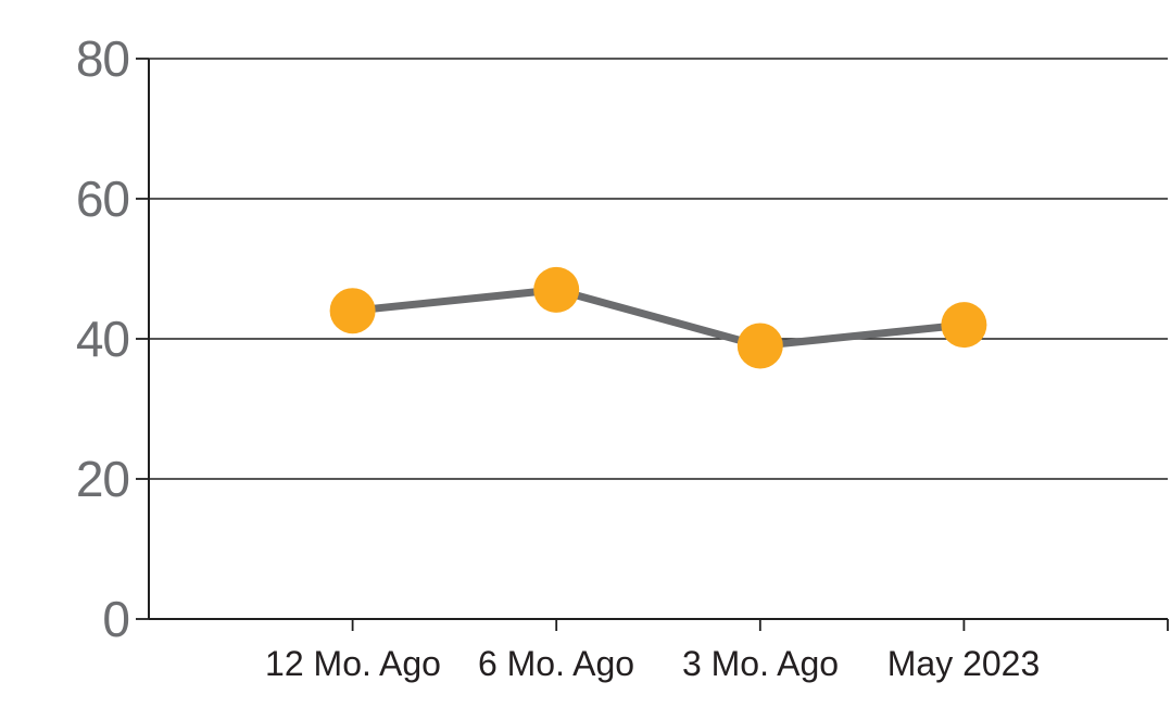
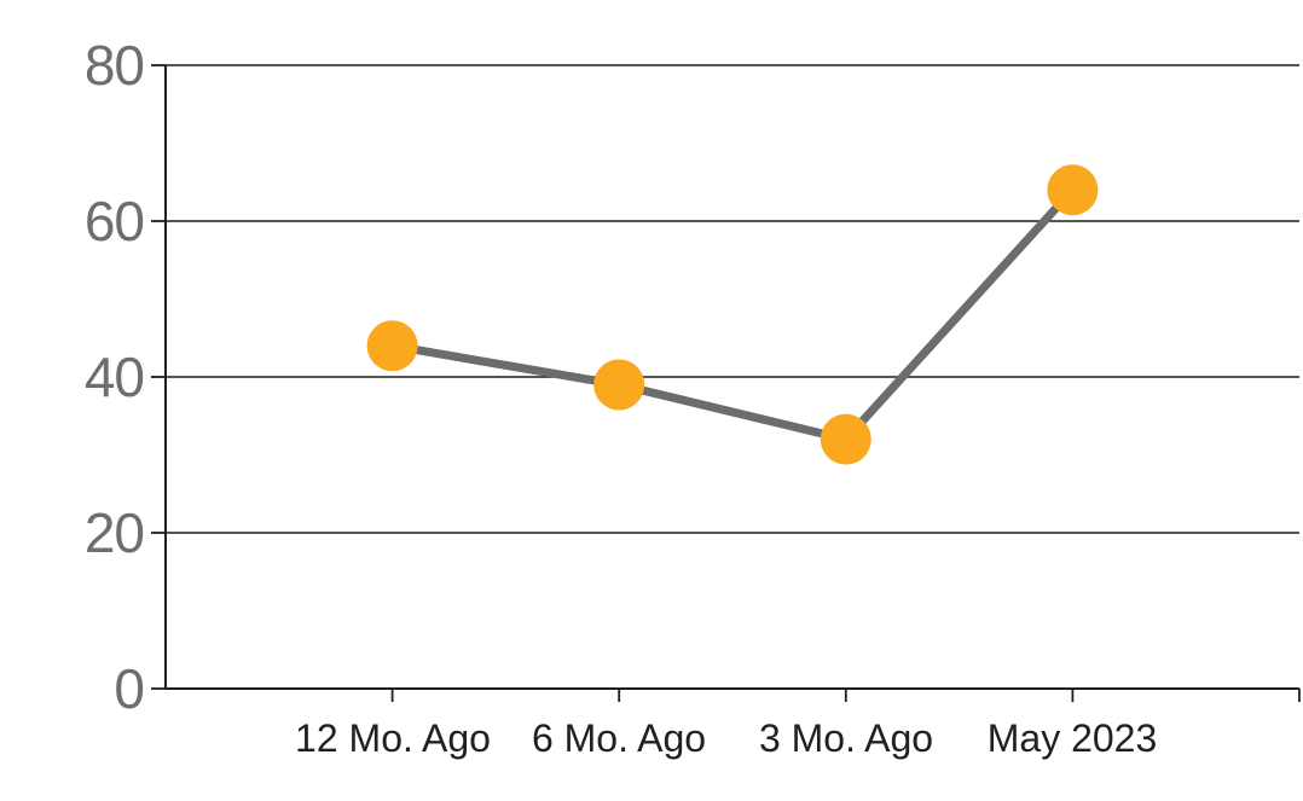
6 Mo. Ago: 47 -> 39
3 Mo. Ago: 39 -> 32
May 2023: 42 -> 64
